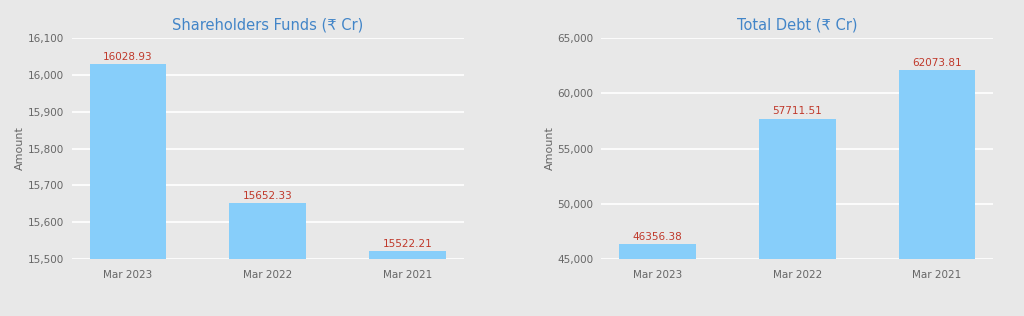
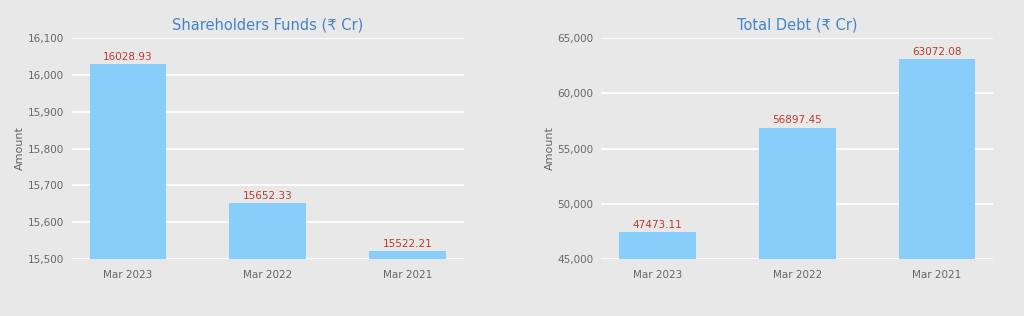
Total Debt (₹ Cr)/Mar 2023: 46356.38 -> 47473.11
Total Debt (₹ Cr)/Mar 2022: 57711.51 -> 56897.45
Total Debt (₹ Cr)/Mar 2021: 62073.81 -> 63072.08
